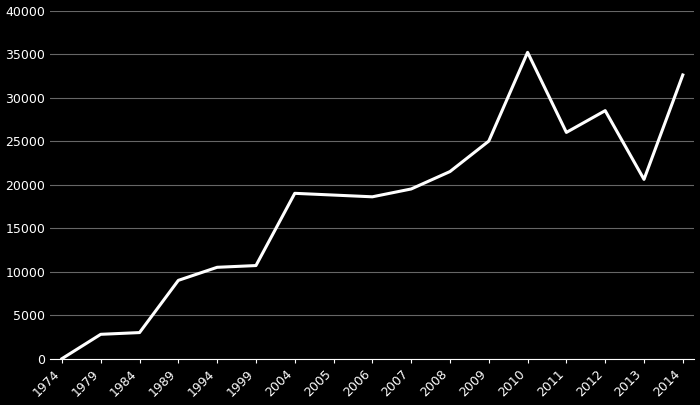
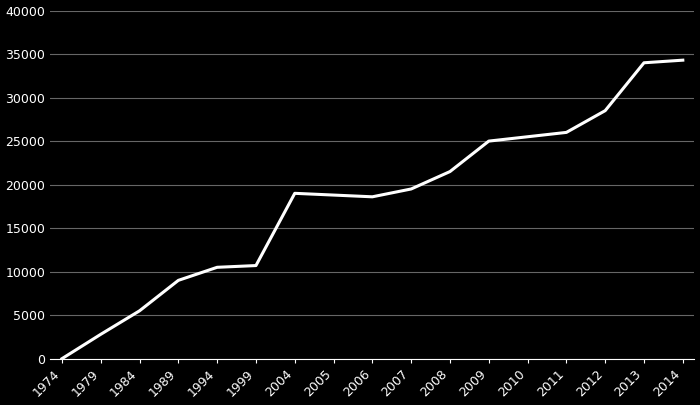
1984: 3000 -> 5500
2010: 35200 -> 25500
2013: 20600 -> 34000
2014: 32600 -> 34300
